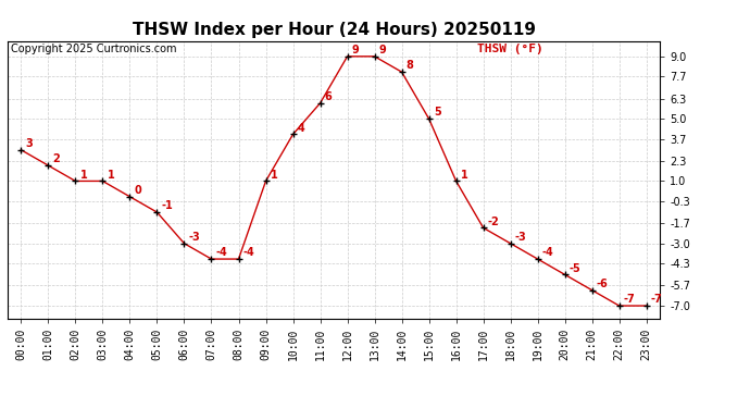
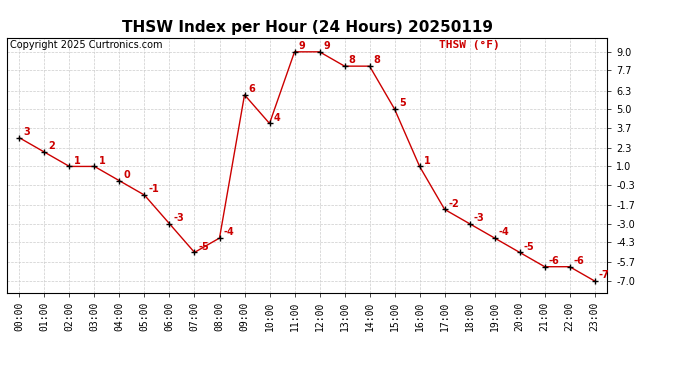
07:00: -4 -> -5
09:00: 1 -> 6
11:00: 6 -> 9
13:00: 9 -> 8
22:00: -7 -> -6
